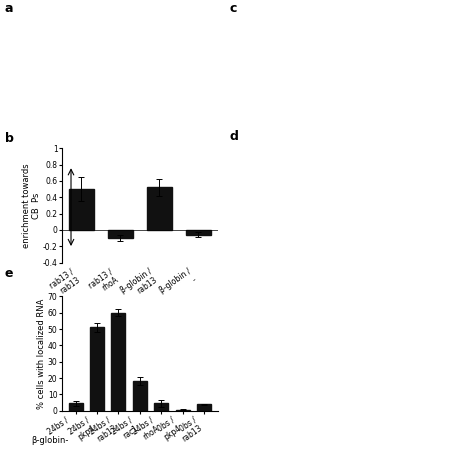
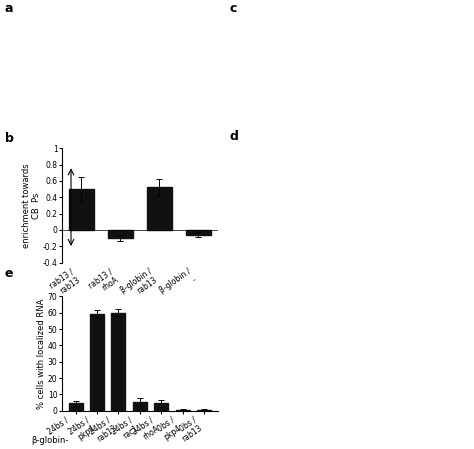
24bs / pkp4: 51 -> 59
24bs / rac1: 18 -> 6
0bs / rab13: 4 -> 1
